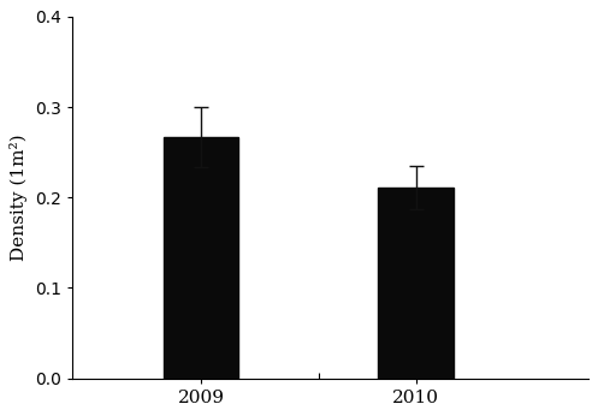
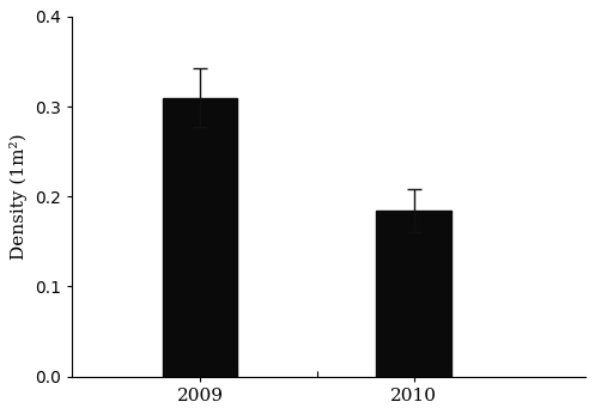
2009: 0.267 -> 0.310
2010: 0.211 -> 0.184
